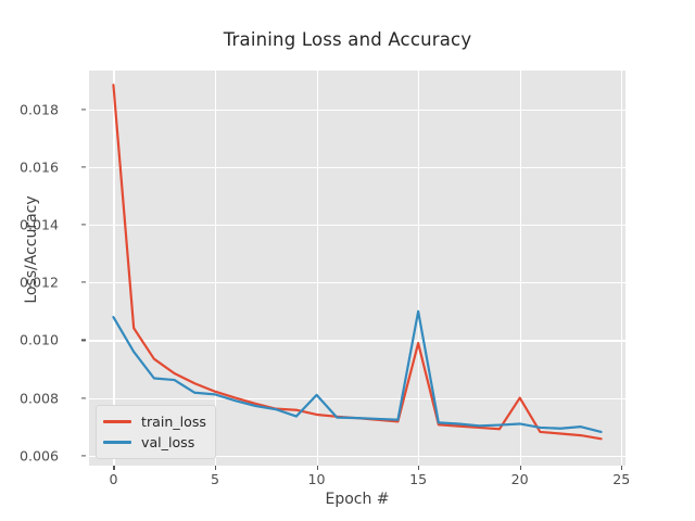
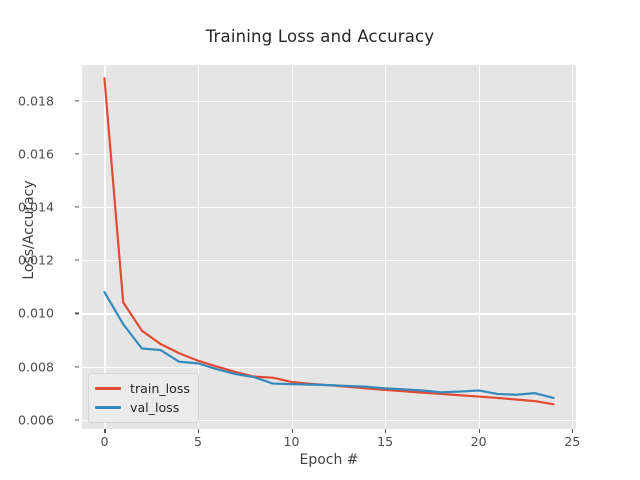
val_loss/10: 0.0081 -> 0.0073
train_loss/15: 0.0099 -> 0.0071
val_loss/15: 0.0110 -> 0.0072
train_loss/20: 0.0080 -> 0.0069
